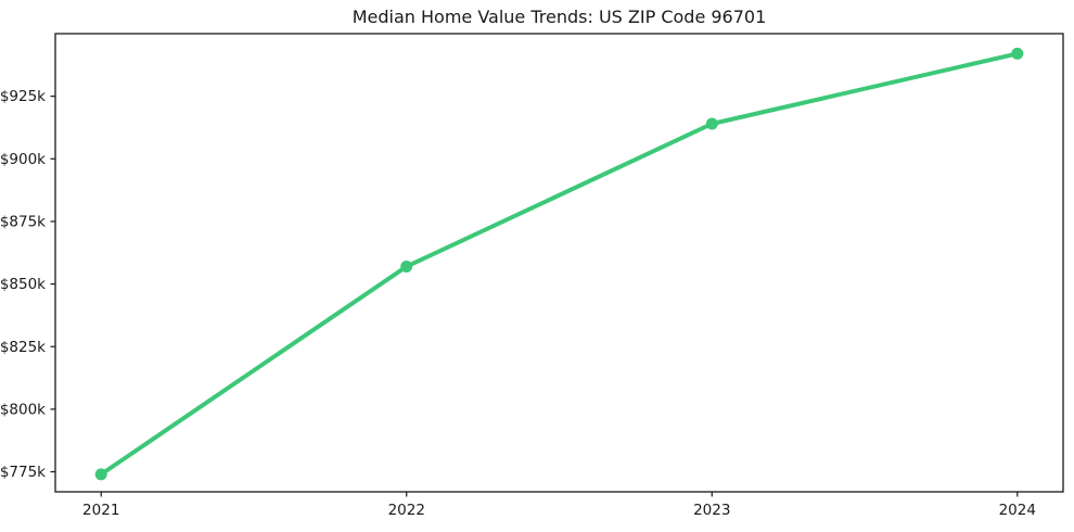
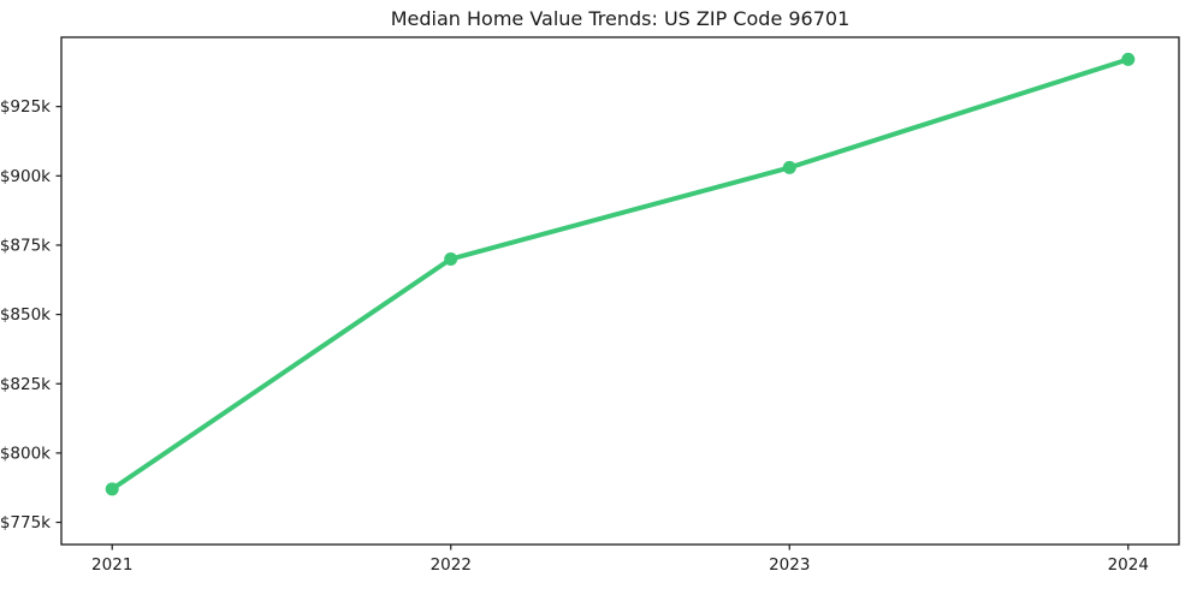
2021: $774k -> $787k
2022: $857k -> $870k
2023: $914k -> $903k
